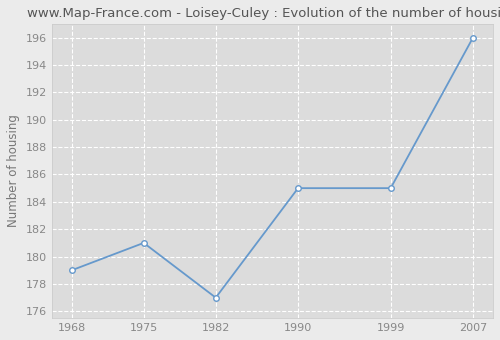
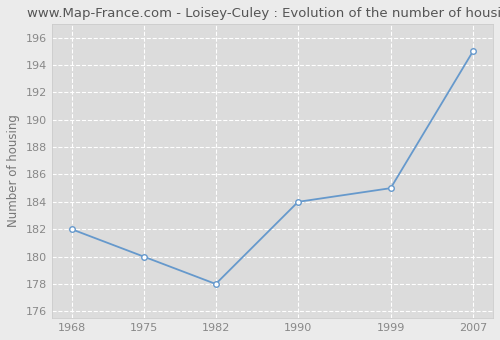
1968: 179 -> 182
1975: 181 -> 180
1982: 177 -> 178
1990: 185 -> 184
2007: 196 -> 195
